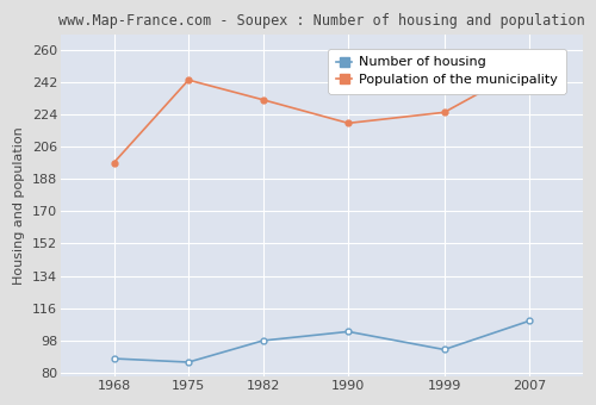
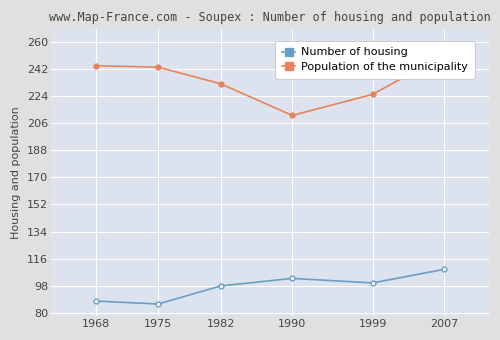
Population of the municipality/1968: 197 -> 244
Population of the municipality/1990: 219 -> 211
Number of housing/1999: 93 -> 100
